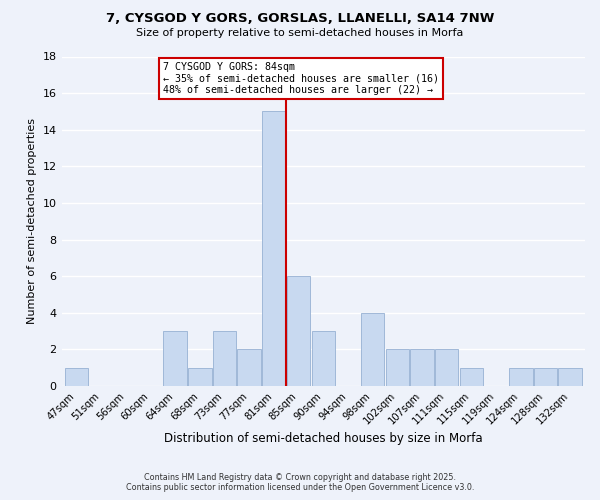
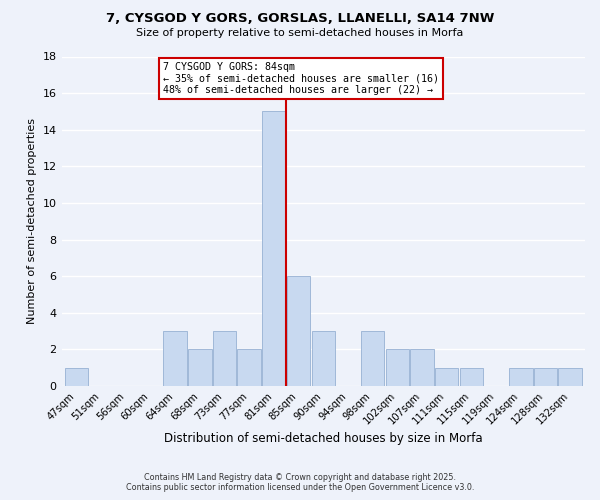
68sqm: 1 -> 2
98sqm: 4 -> 3
111sqm: 2 -> 1
